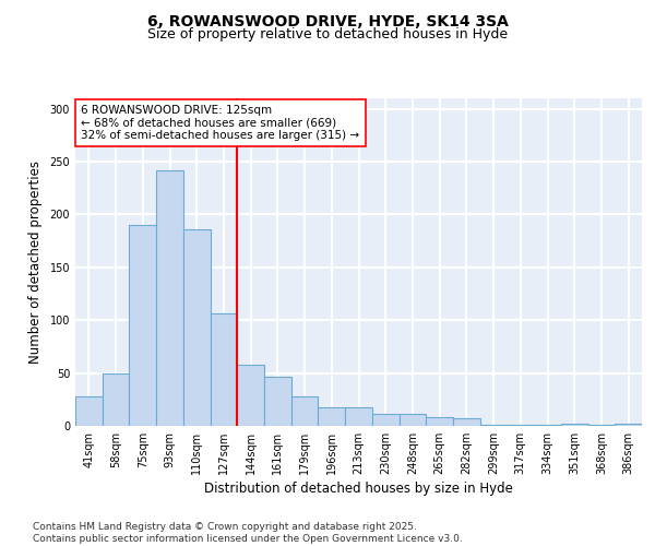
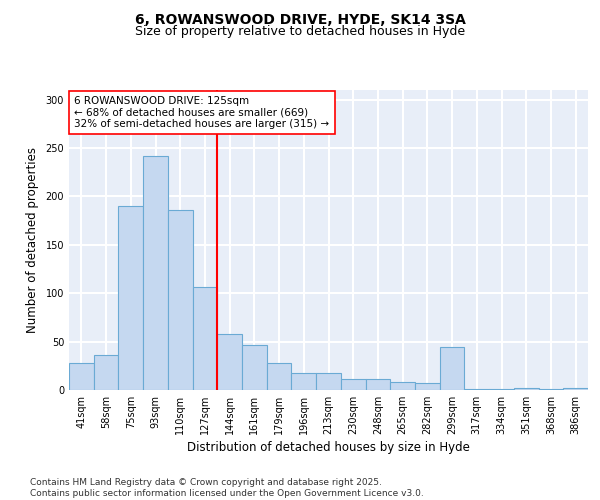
58sqm: 50 -> 36
299sqm: 1 -> 44
